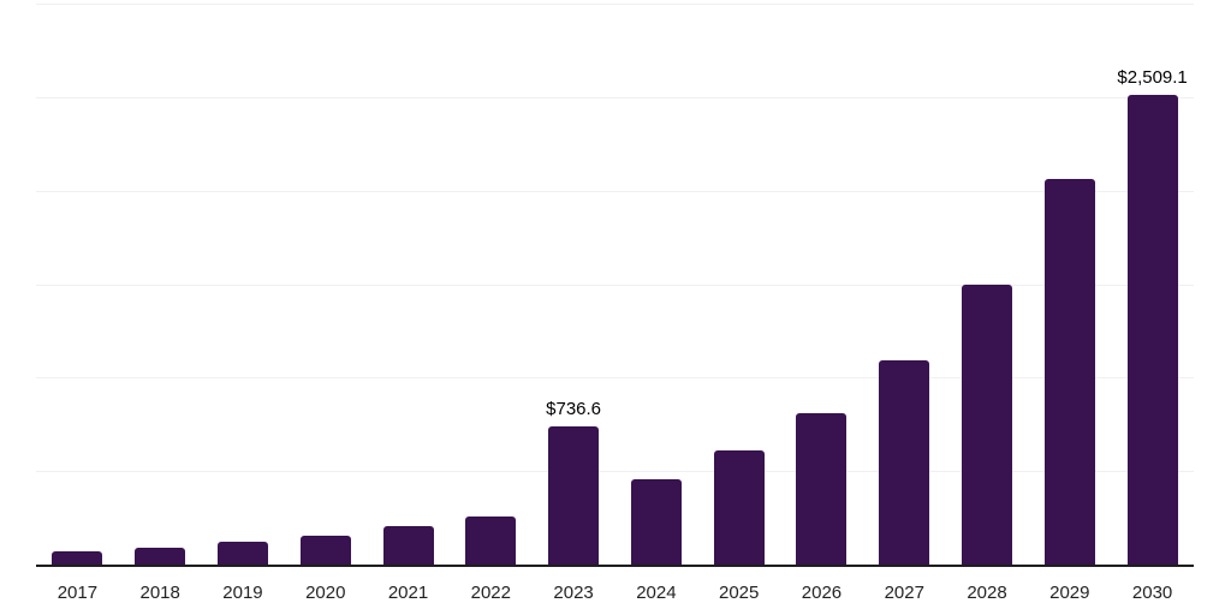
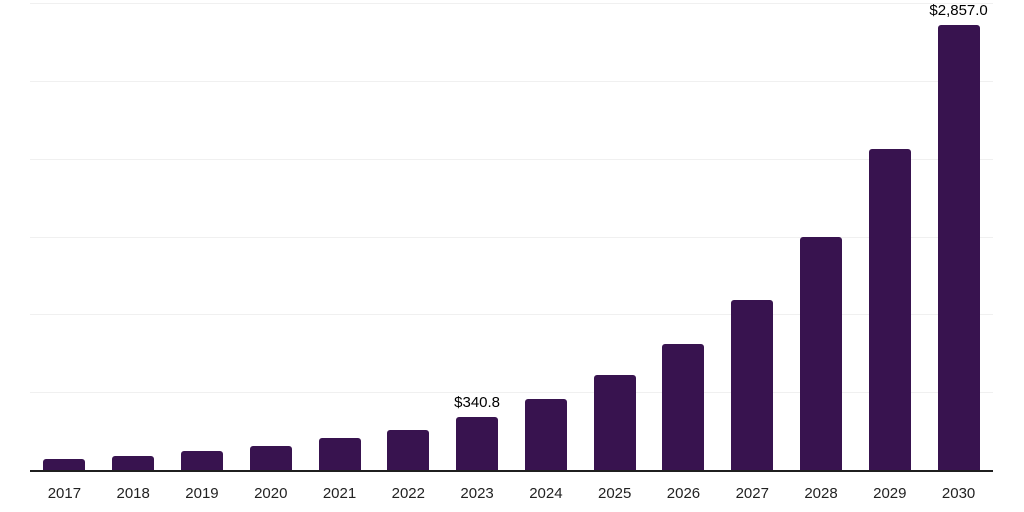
2023: $736.6 -> $340.8
2030: $2,509.1 -> $2,857.0
